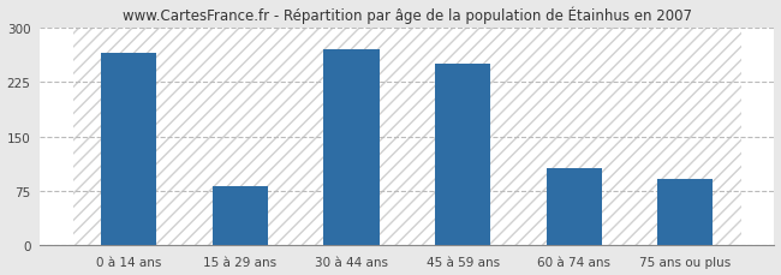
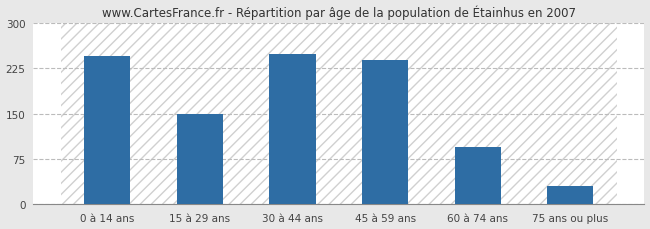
0 à 14 ans: 266 -> 245
15 à 29 ans: 82 -> 150
30 à 44 ans: 270 -> 248
45 à 59 ans: 250 -> 238
60 à 74 ans: 106 -> 95
75 ans ou plus: 92 -> 30
